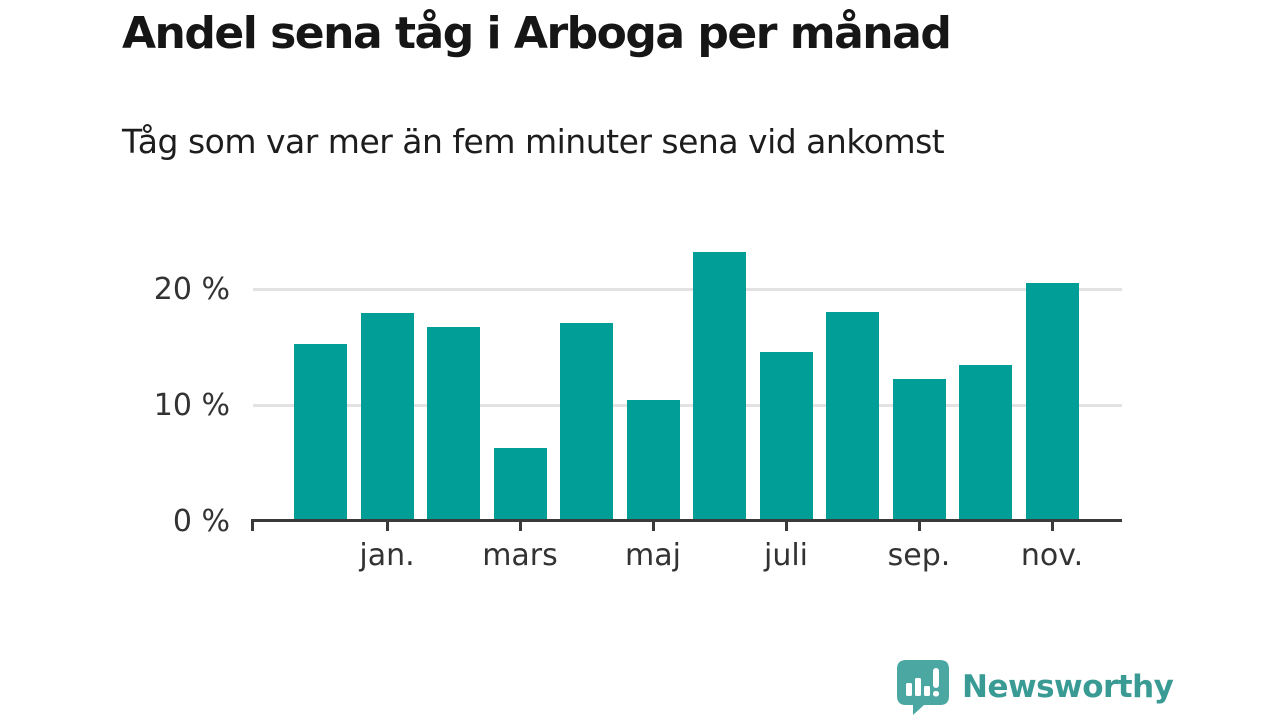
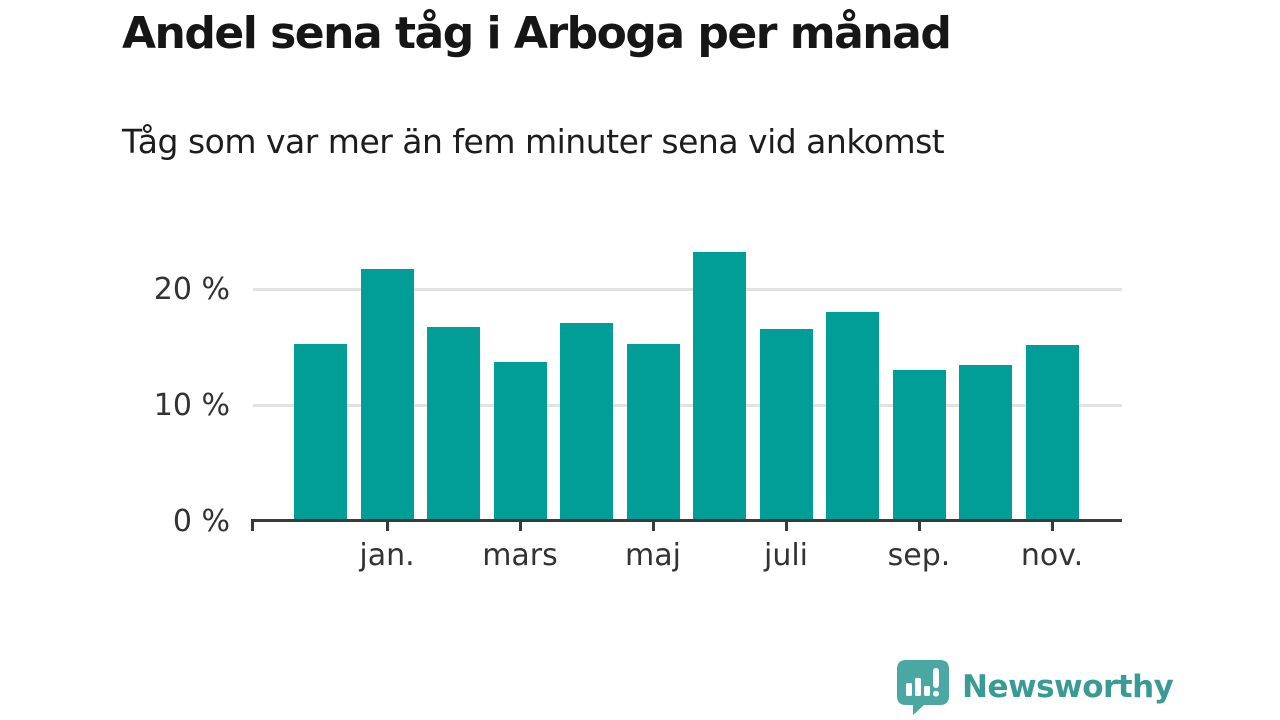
jan.: 18.0% -> 21.8%
mars: 6.4% -> 13.8%
maj: 10.5% -> 15.3%
juli: 14.6% -> 16.6%
sep.: 12.3% -> 13.1%
nov.: 20.6% -> 15.2%
